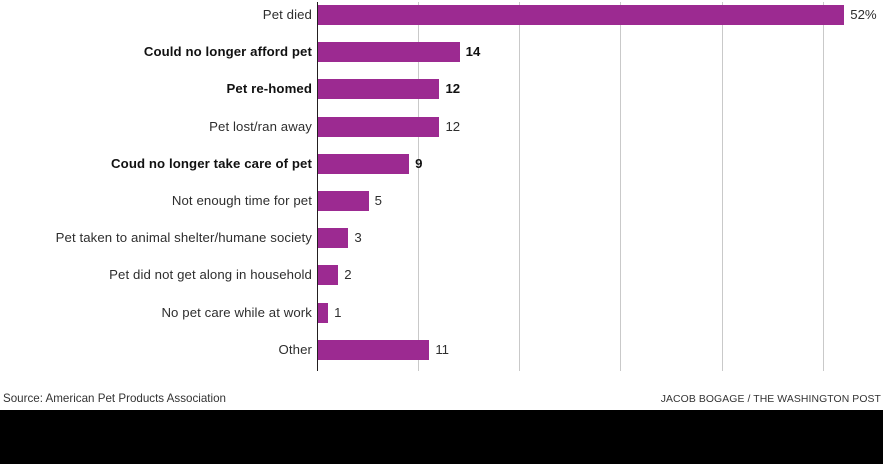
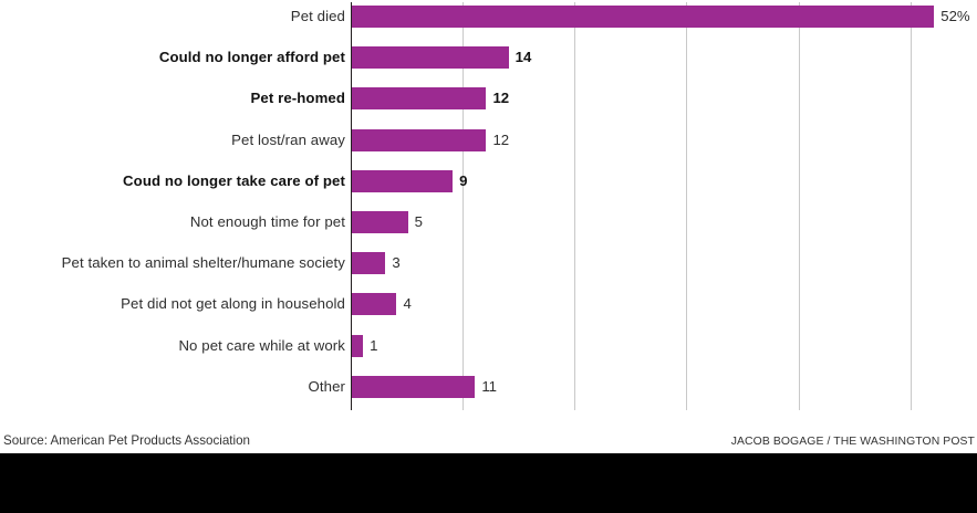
Pet did not get along in household: 2 -> 4
